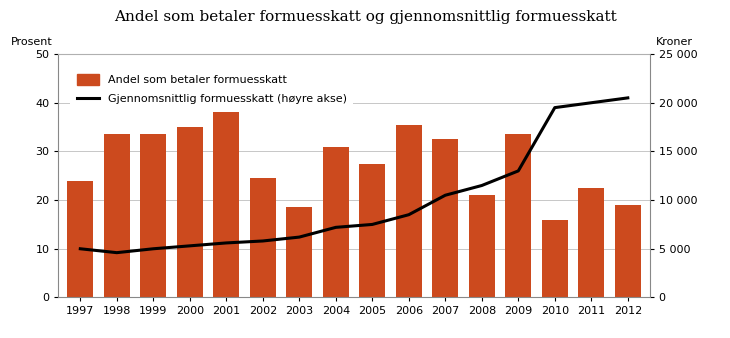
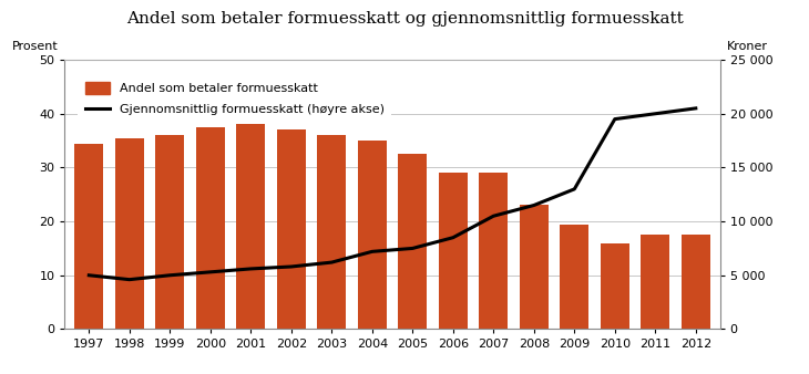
Andel som betaler formuesskatt/1997: 24.0 -> 34.5
Andel som betaler formuesskatt/1998: 33.5 -> 35.5
Andel som betaler formuesskatt/1999: 33.5 -> 36.0
Andel som betaler formuesskatt/2000: 35.0 -> 37.5
Andel som betaler formuesskatt/2002: 24.5 -> 37.0
Andel som betaler formuesskatt/2003: 18.5 -> 36.0
Andel som betaler formuesskatt/2004: 31.0 -> 35.0
Andel som betaler formuesskatt/2005: 27.5 -> 32.5
Andel som betaler formuesskatt/2006: 35.5 -> 29.0
Andel som betaler formuesskatt/2007: 32.5 -> 29.0
Andel som betaler formuesskatt/2008: 21.0 -> 23.0
Andel som betaler formuesskatt/2009: 33.5 -> 19.5
Andel som betaler formuesskatt/2011: 22.5 -> 17.5
Andel som betaler formuesskatt/2012: 19.0 -> 17.5
